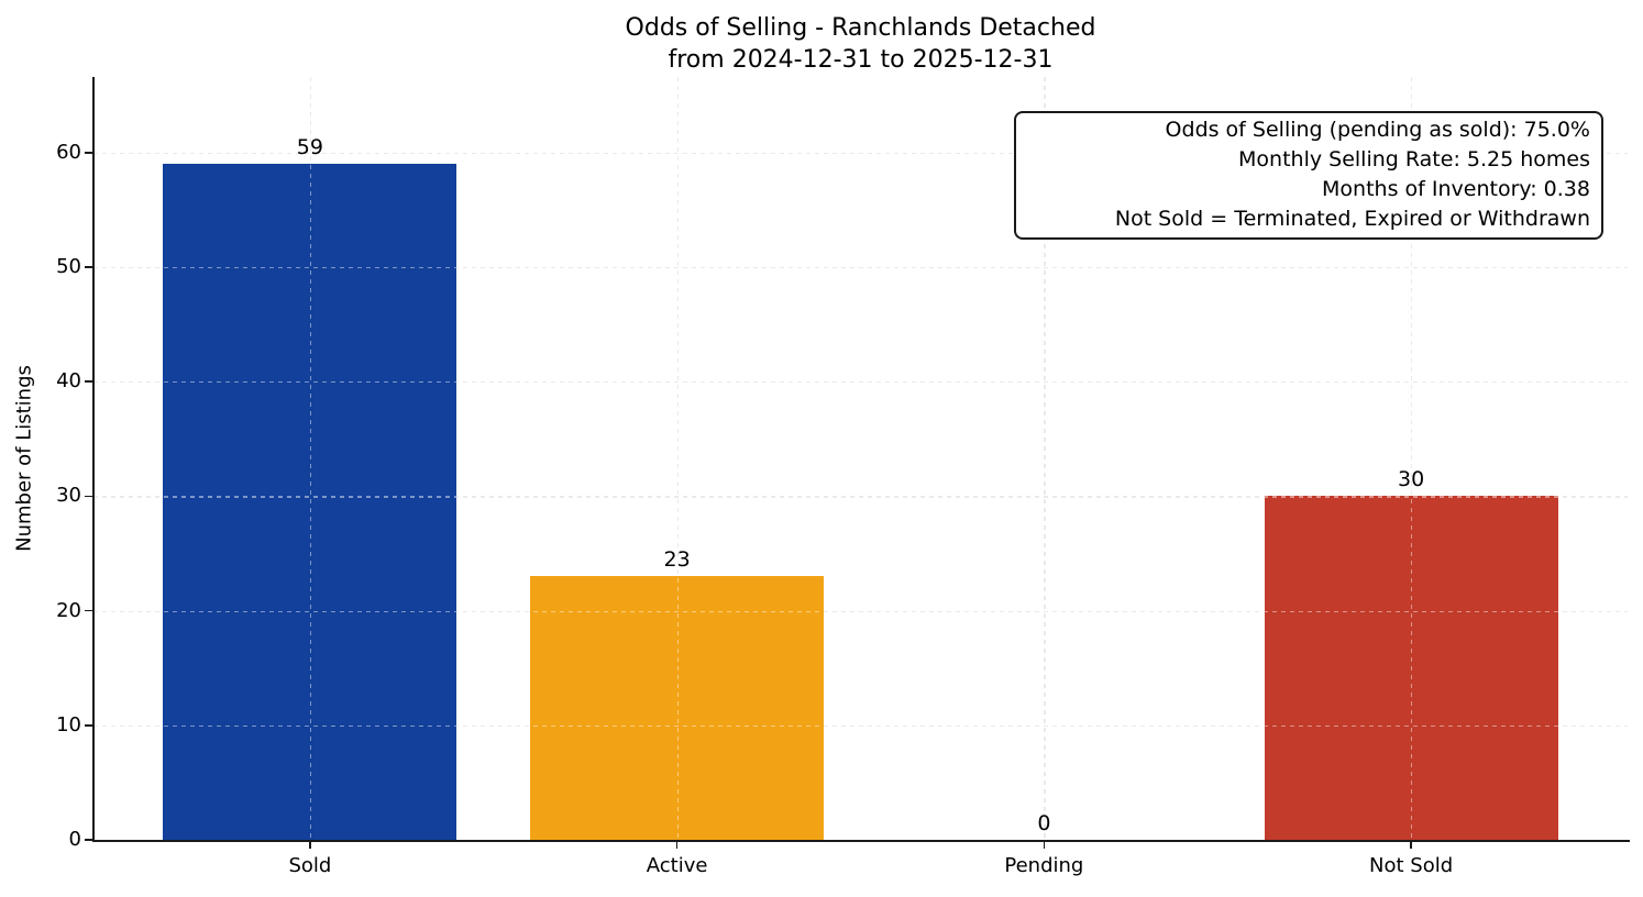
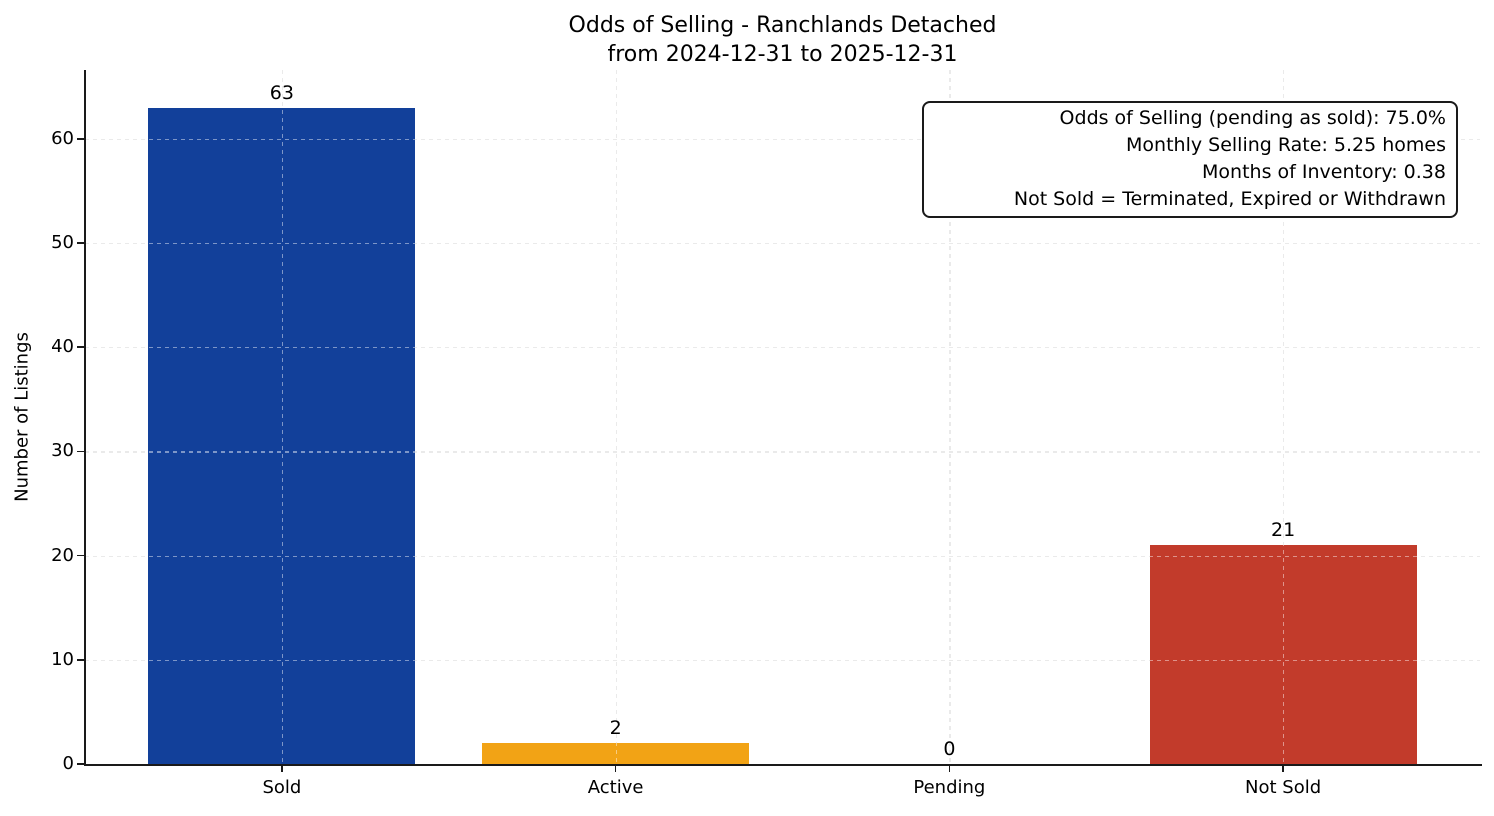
Sold: 59 -> 63
Active: 23 -> 2
Not Sold: 30 -> 21
